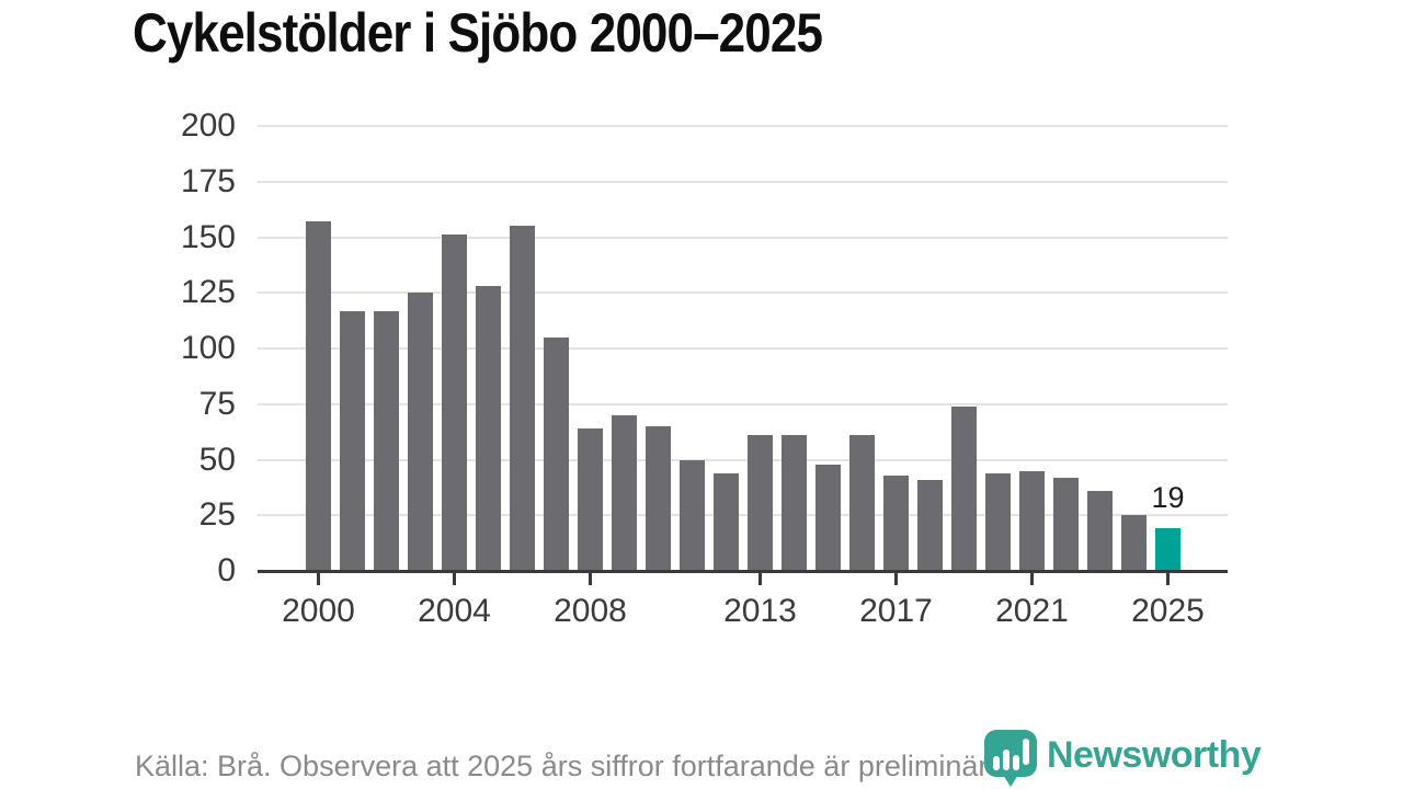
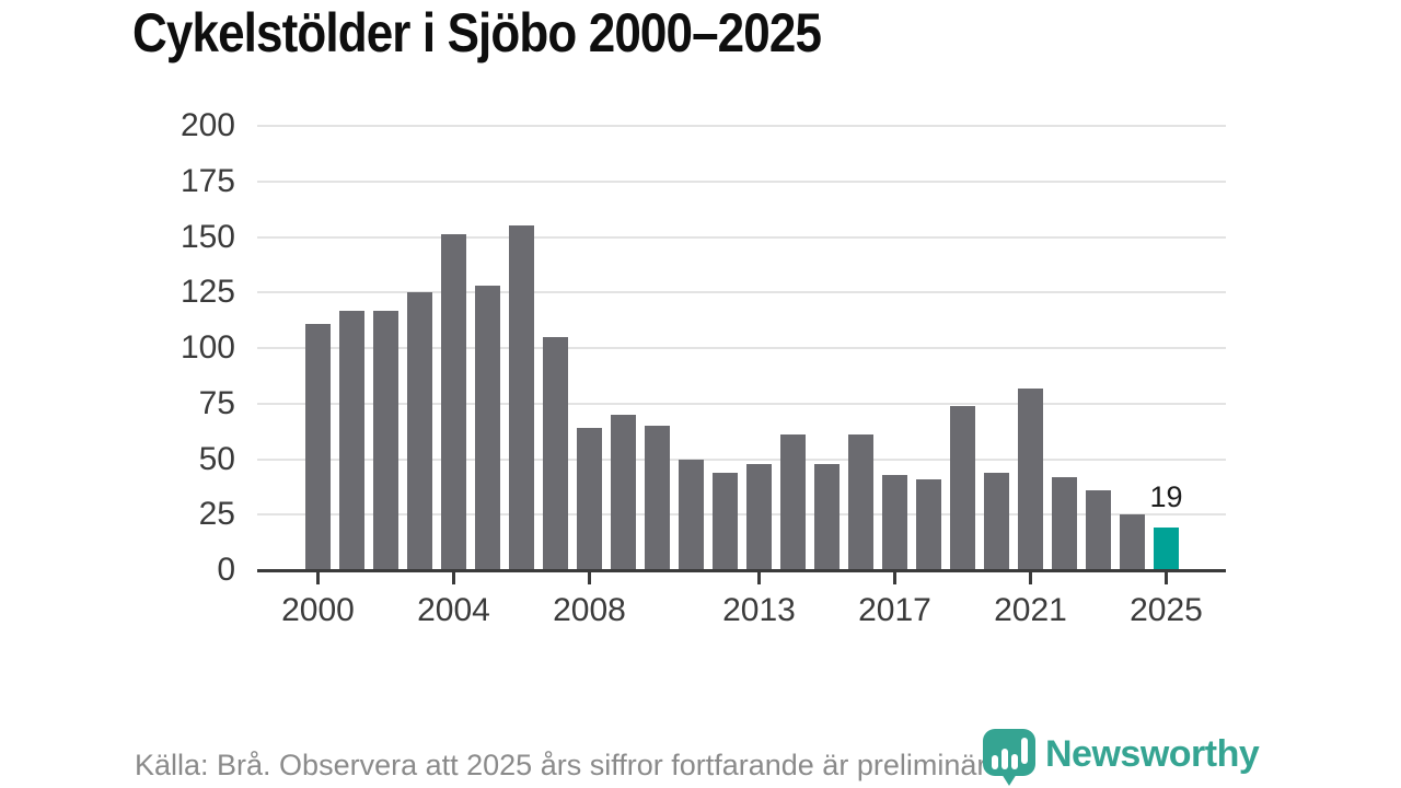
2000: 157 -> 111
2013: 61 -> 48
2021: 45 -> 82
